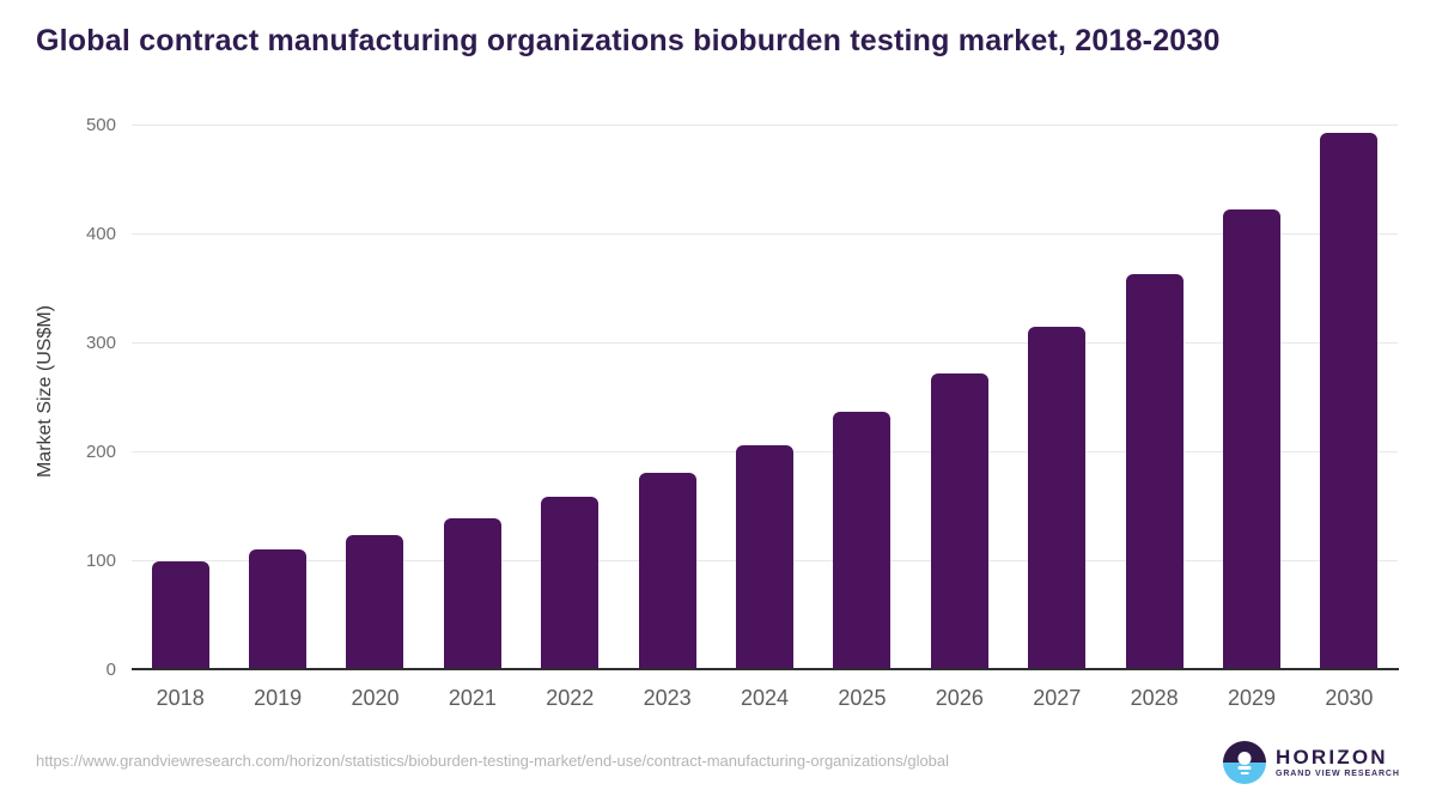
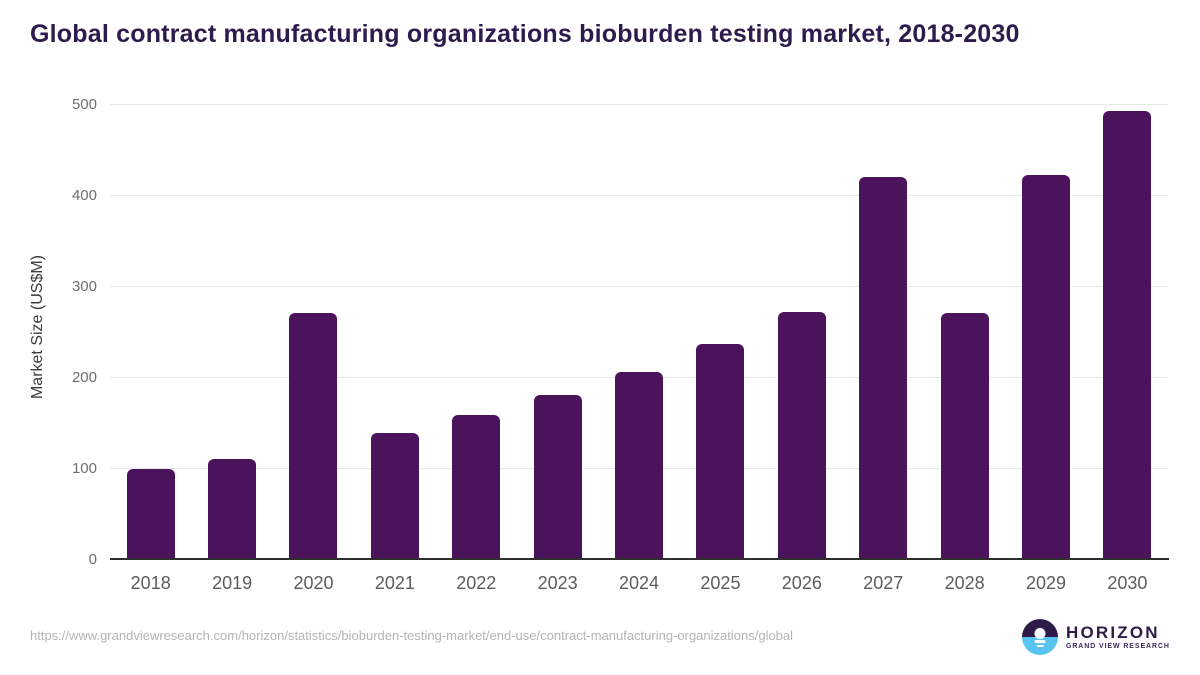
2020: 120 -> 270
2027: 310 -> 420
2028: 360 -> 270
